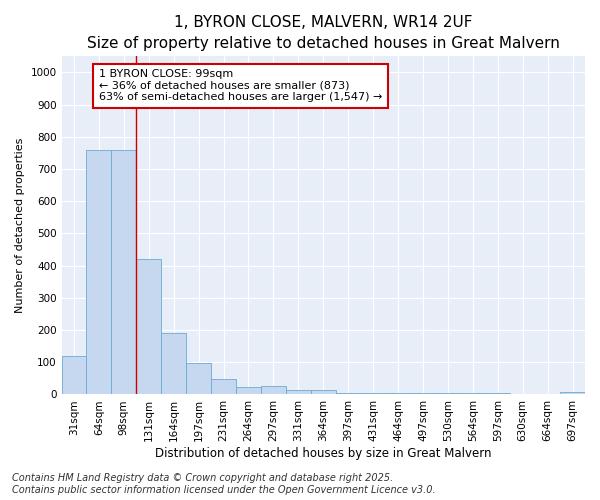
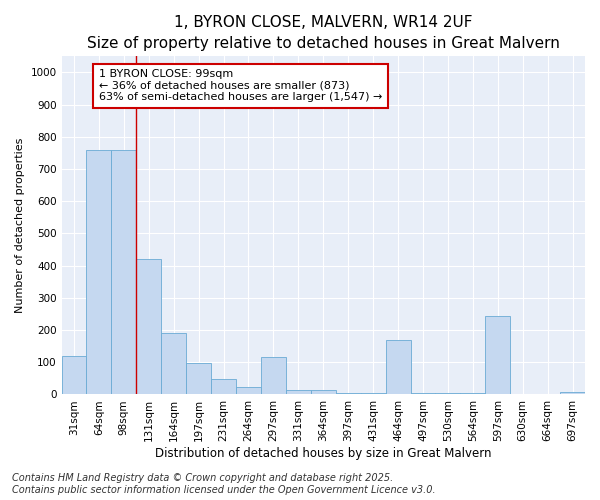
297sqm: 25 -> 115
464sqm: 3 -> 170
597sqm: 3 -> 245
